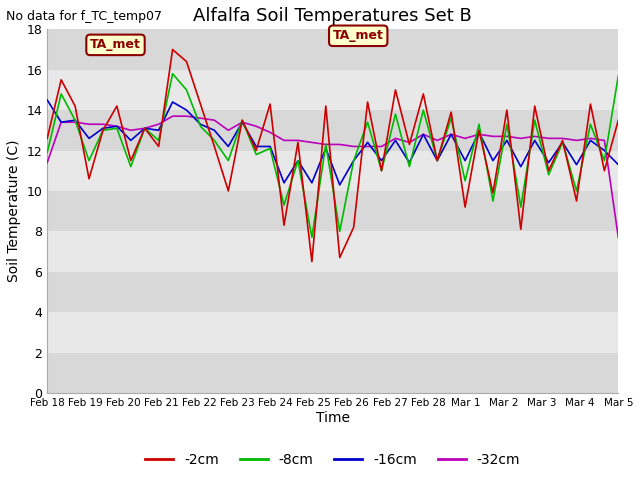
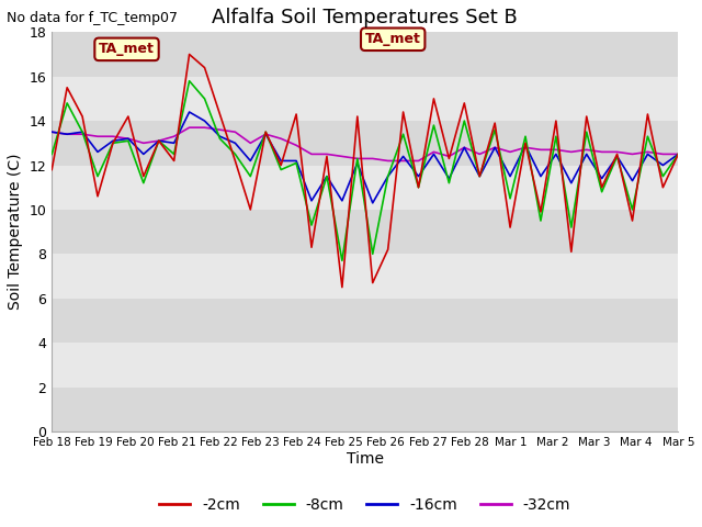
-2cm/Feb 18: 12.6 -> 11.8
-8cm/Feb 18: 11.9 -> 12.5
-16cm/Feb 18: 14.5 -> 13.5
-32cm/Feb 18: 11.4 -> 13.5
-2cm/Mar 5: 13.5 -> 12.5
-8cm/Mar 5: 15.7 -> 12.5
-16cm/Mar 5: 11.3 -> 12.5
-32cm/Mar 5: 7.7 -> 12.5
